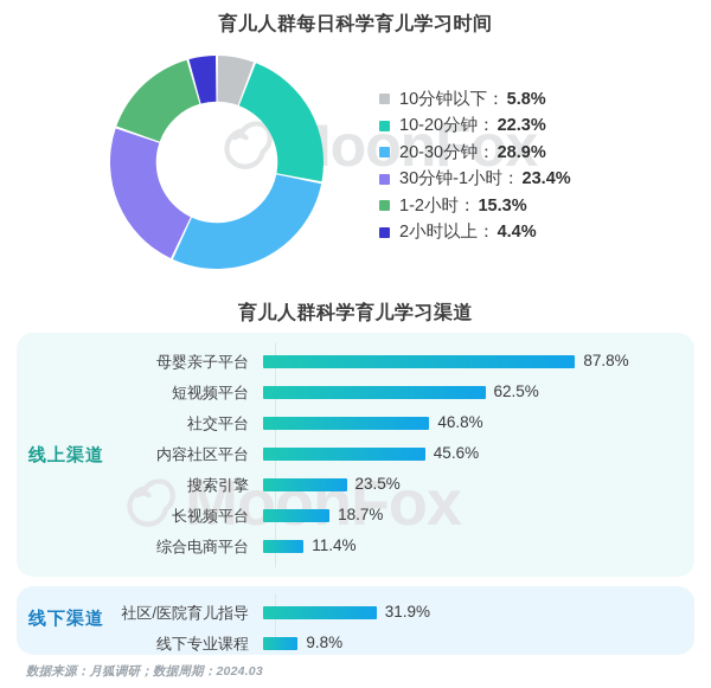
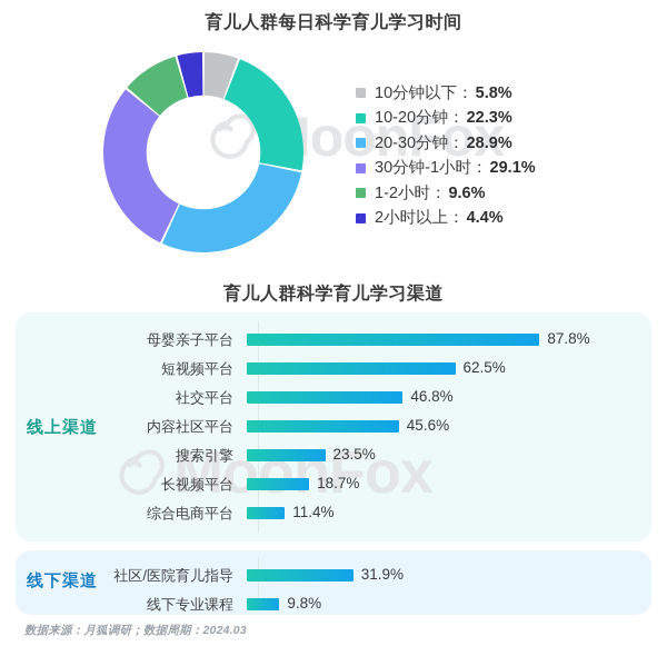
育儿人群每日科学育儿学习时间/30分钟-1小时: 23.4% -> 29.1%
育儿人群每日科学育儿学习时间/1-2小时: 15.3% -> 9.6%
